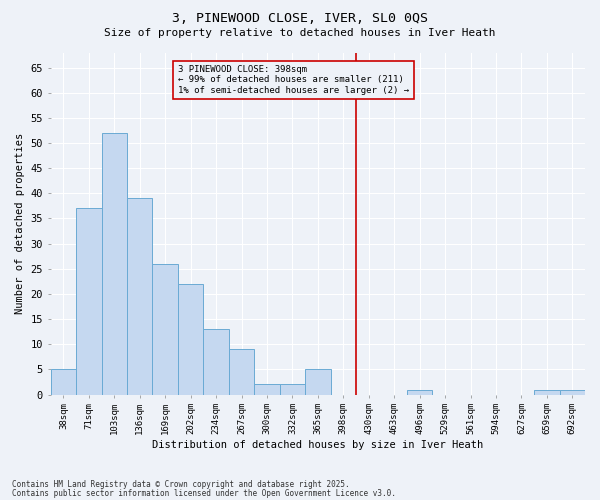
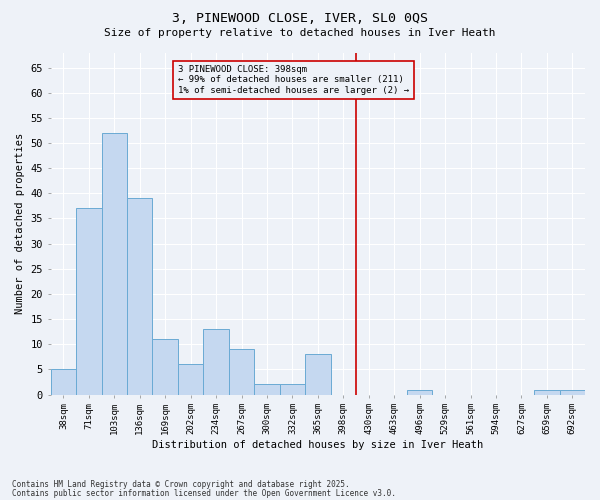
169sqm: 26 -> 11
202sqm: 22 -> 6
365sqm: 5 -> 8
